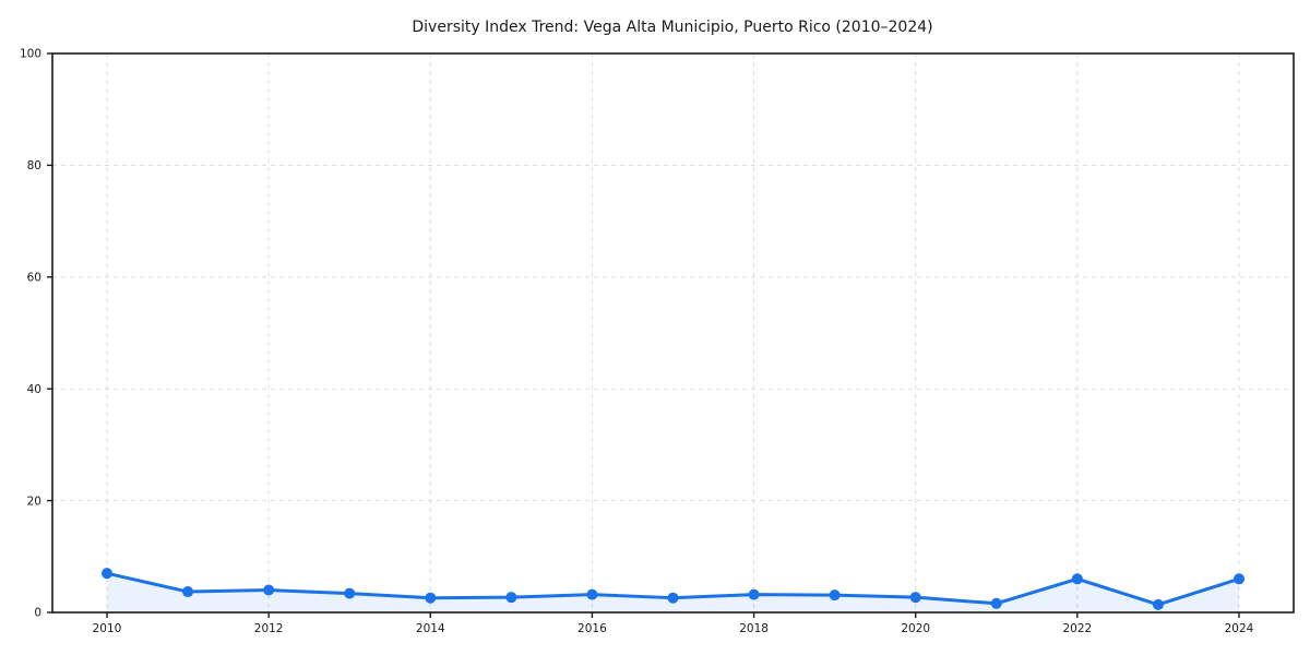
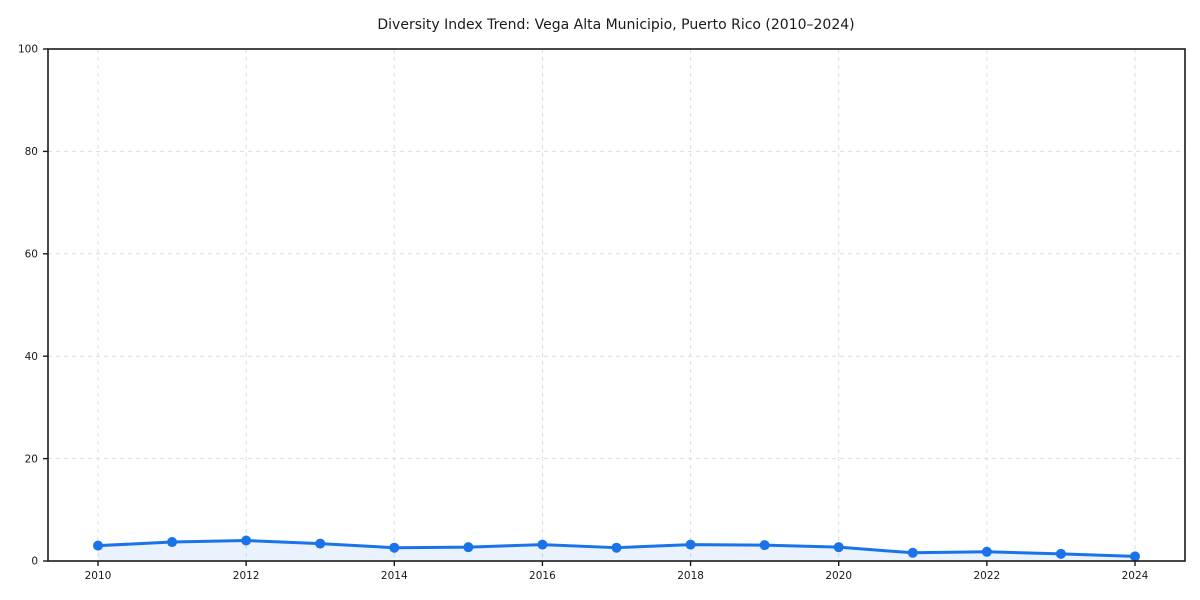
2010: 7 -> 3
2022: 6 -> 2
2024: 6 -> 1
